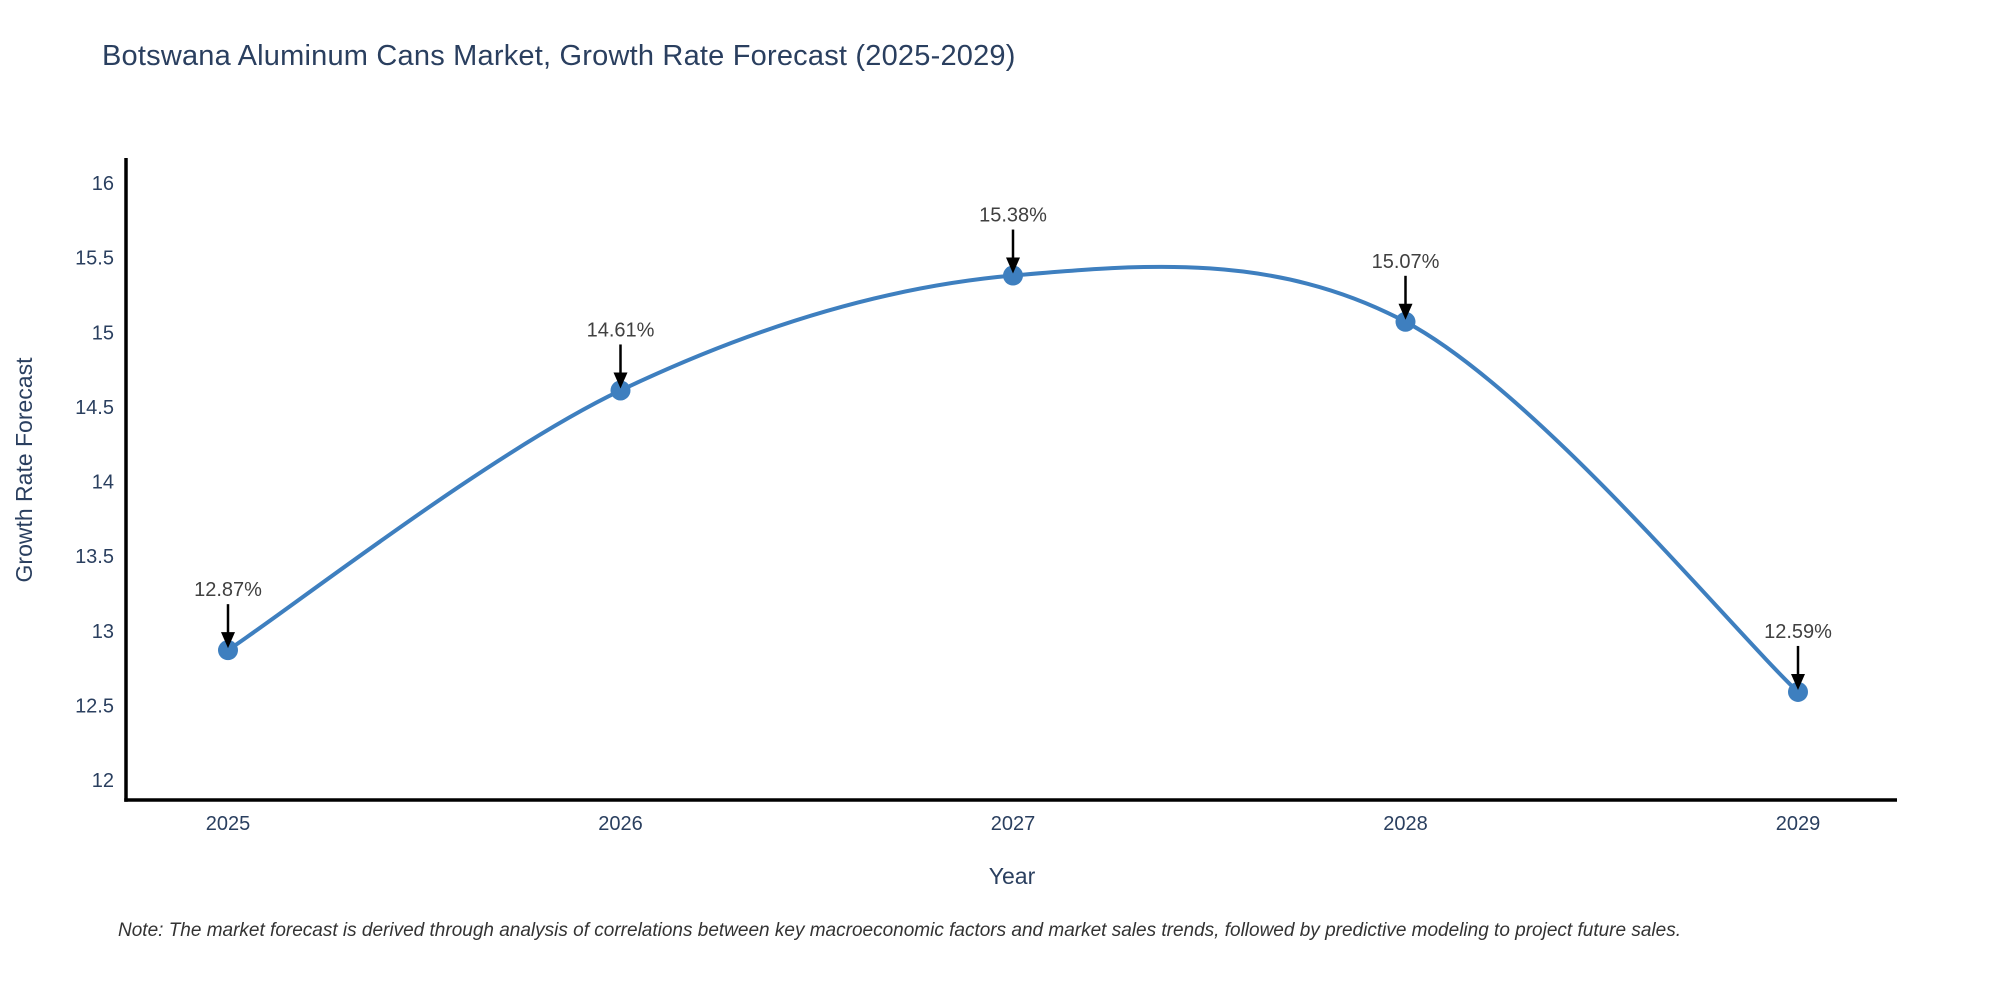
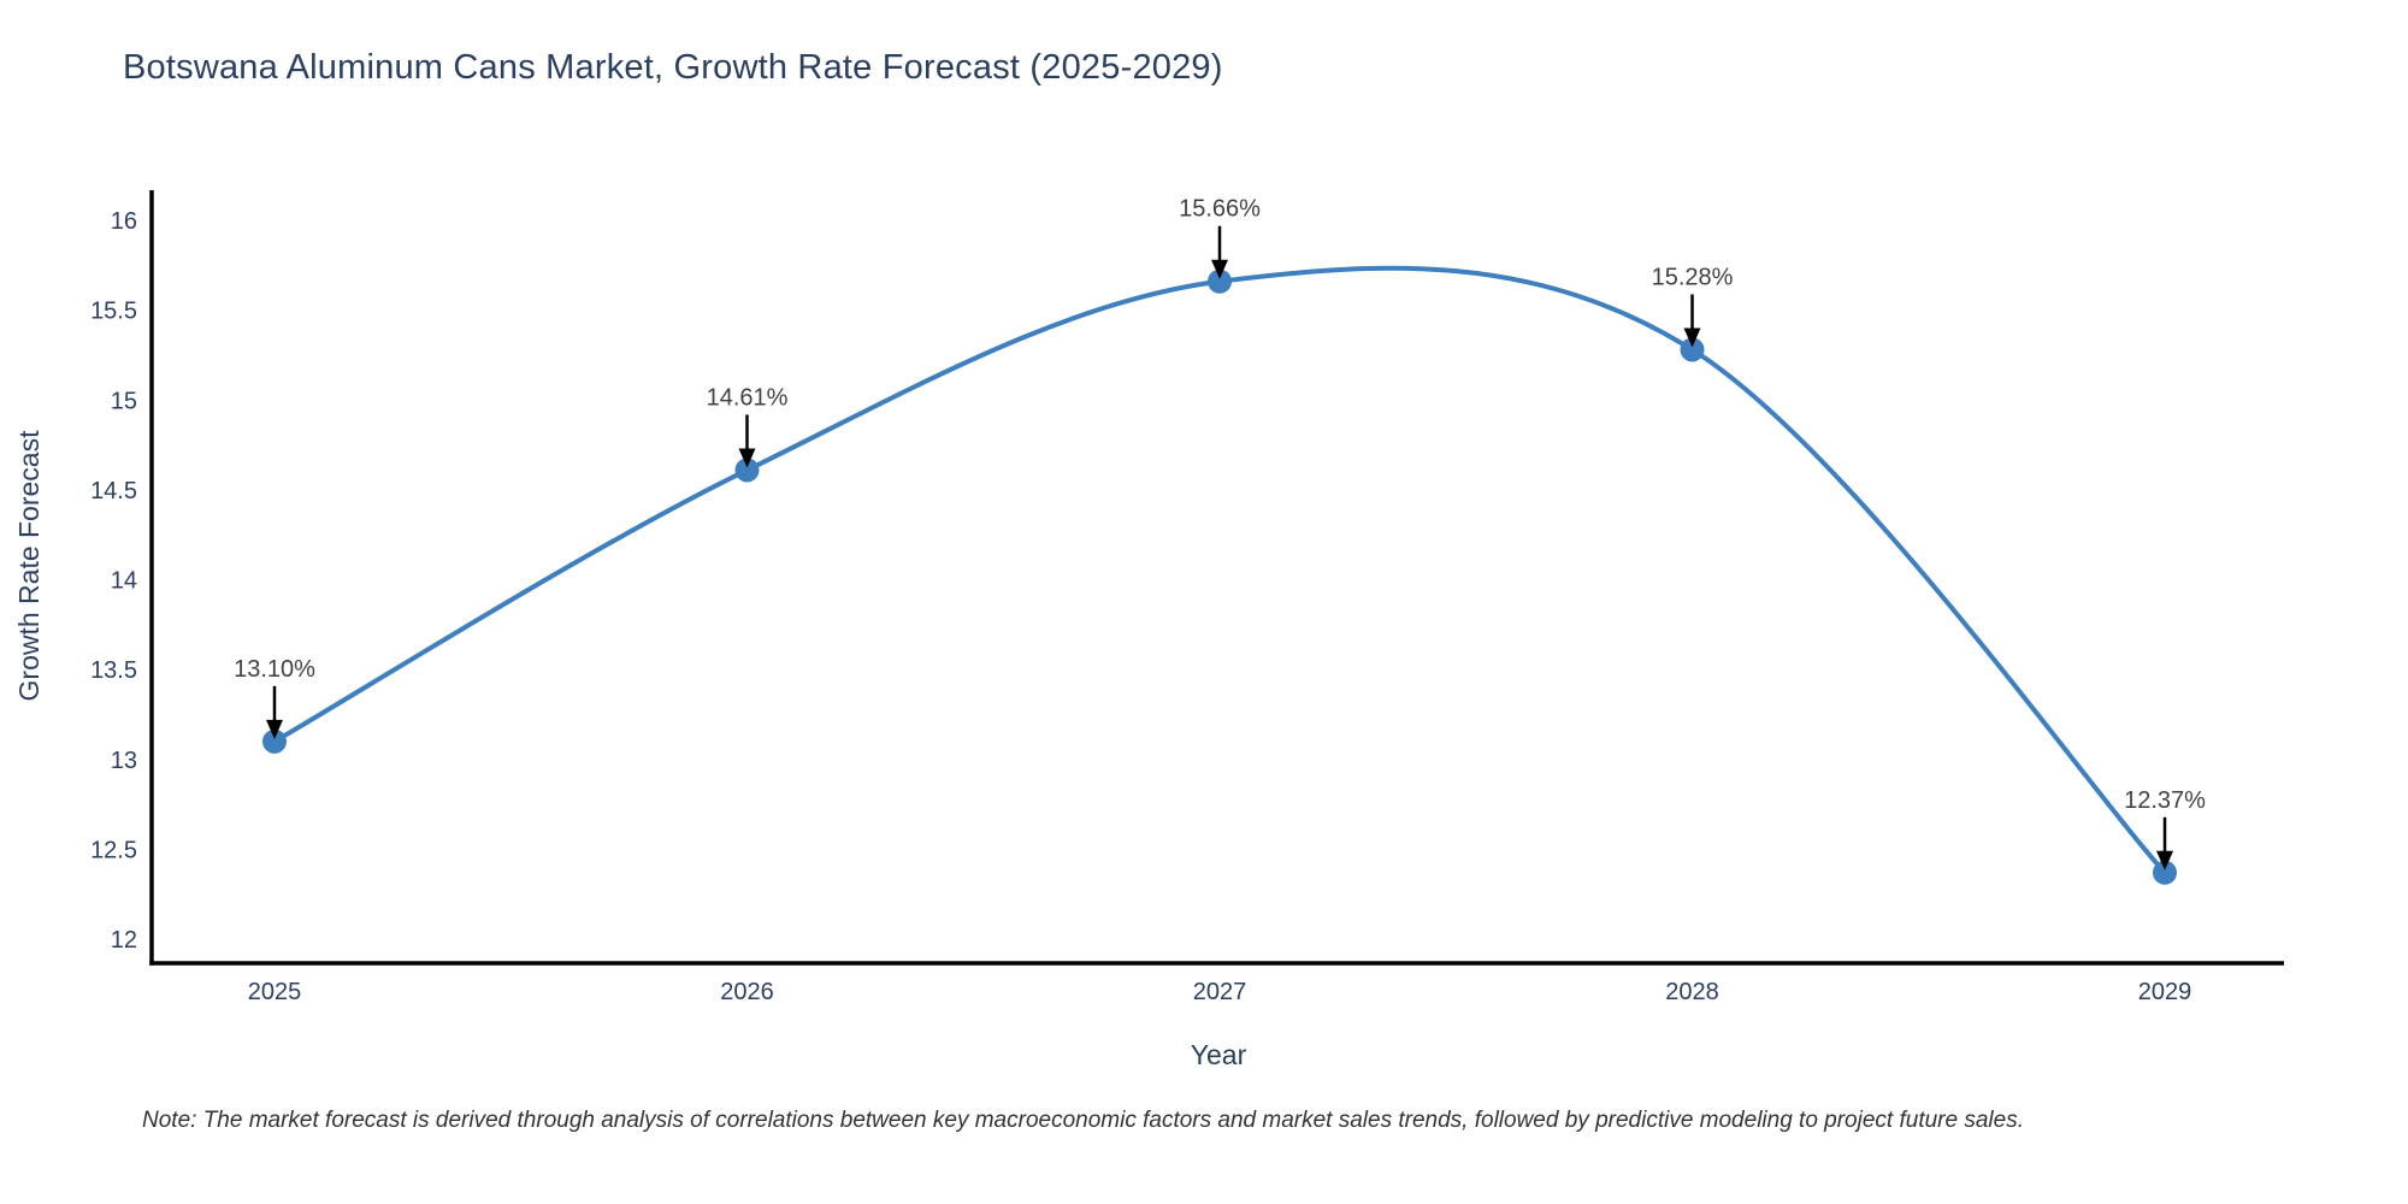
2025: 12.87% -> 13.10%
2027: 15.38% -> 15.66%
2028: 15.07% -> 15.28%
2029: 12.59% -> 12.37%
